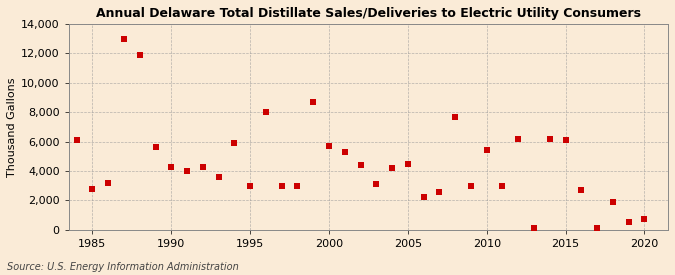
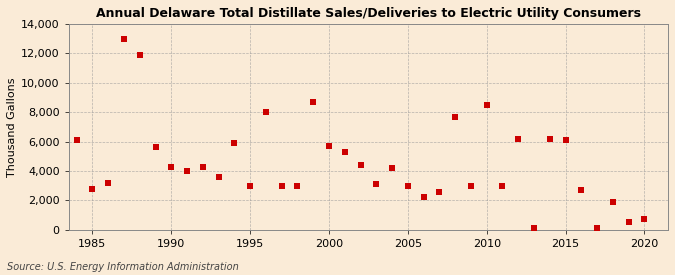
2005: 4,500 -> 3,000
2010: 5,400 -> 8,500
